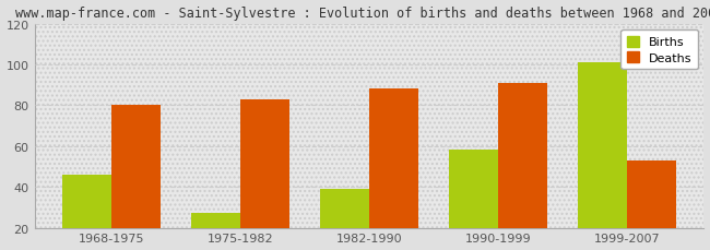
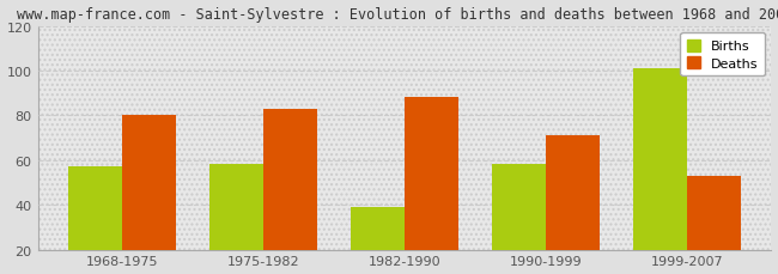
Births/1968-1975: 46 -> 57
Births/1975-1982: 27 -> 58
Deaths/1990-1999: 91 -> 71
